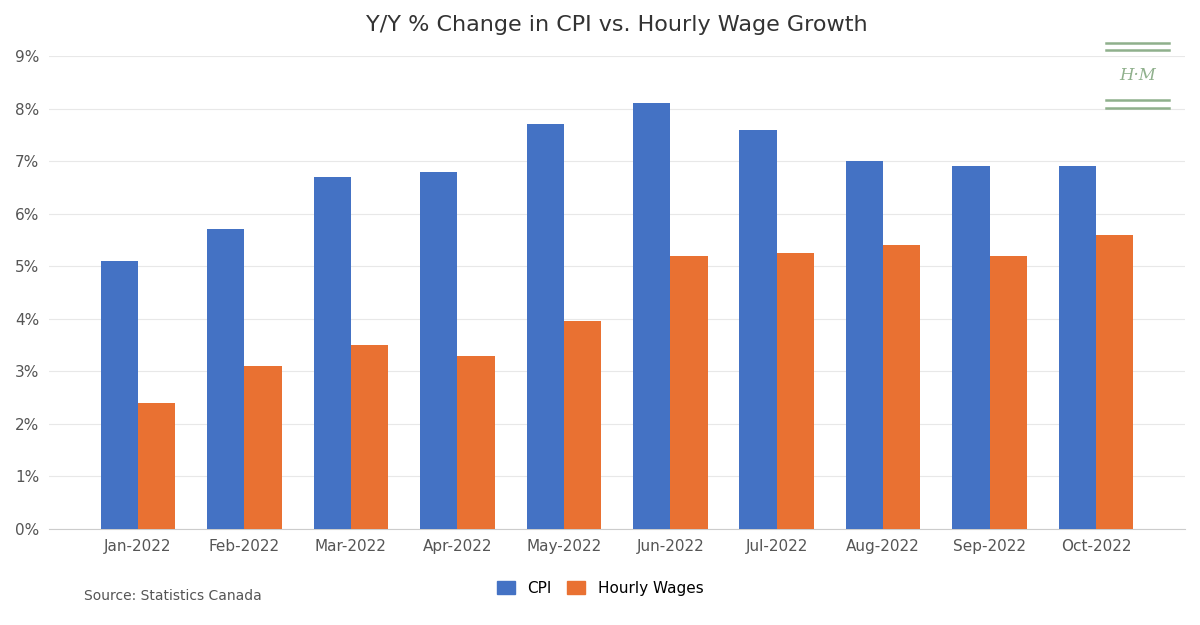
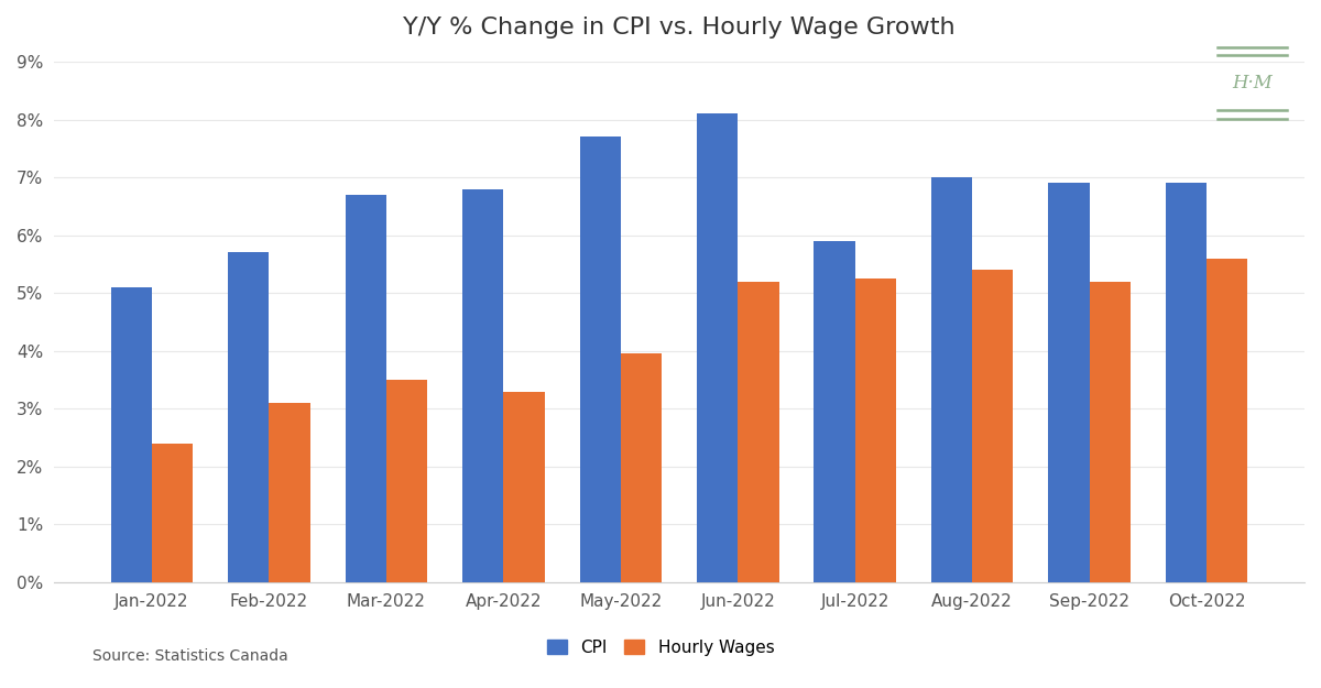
CPI/Jul-2022: 7.6% -> 5.9%
